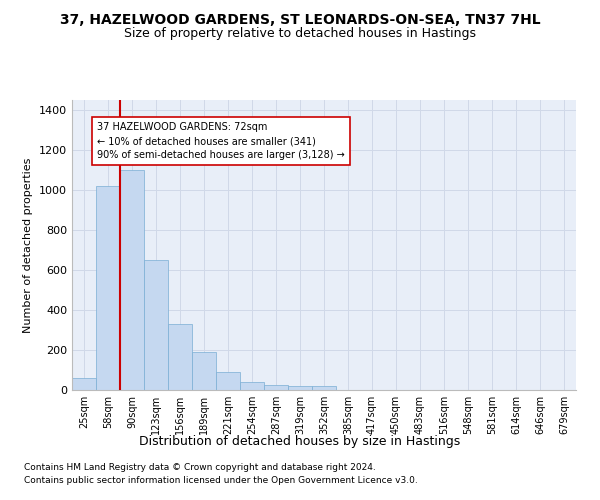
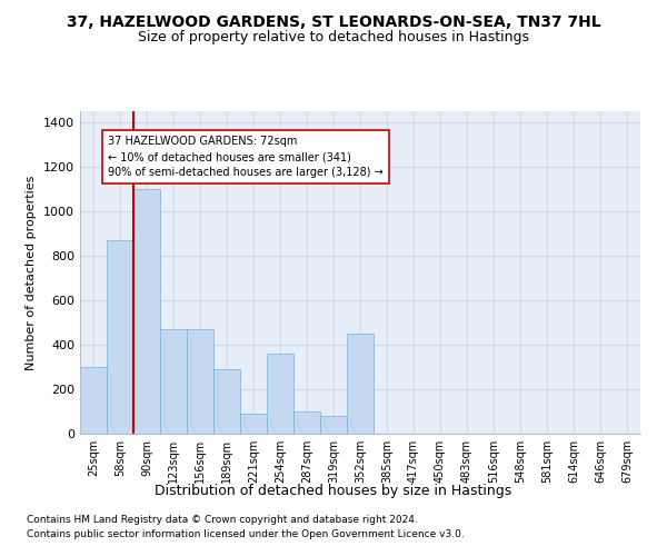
25sqm: 60 -> 300
58sqm: 1020 -> 870
123sqm: 650 -> 470
156sqm: 330 -> 470
189sqm: 190 -> 290
254sqm: 40 -> 360
287sqm: 20 -> 100
319sqm: 20 -> 80
352sqm: 20 -> 450
